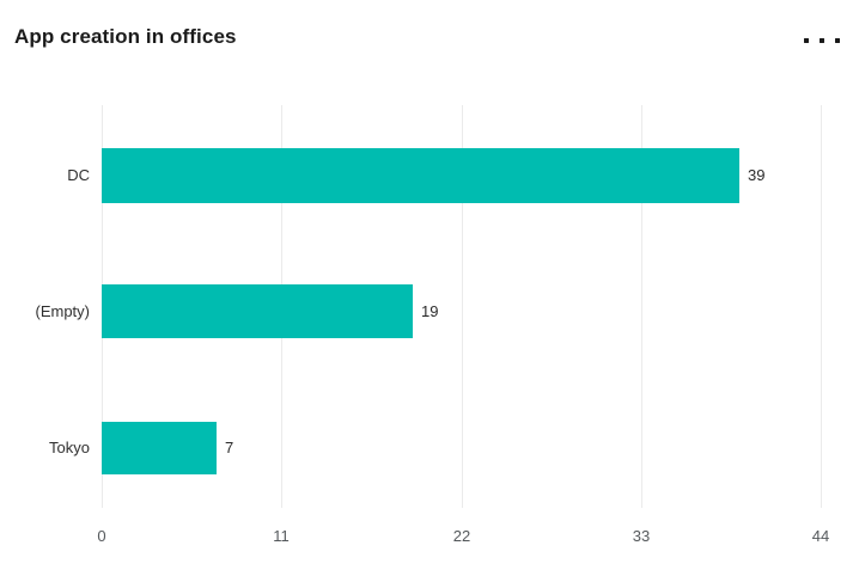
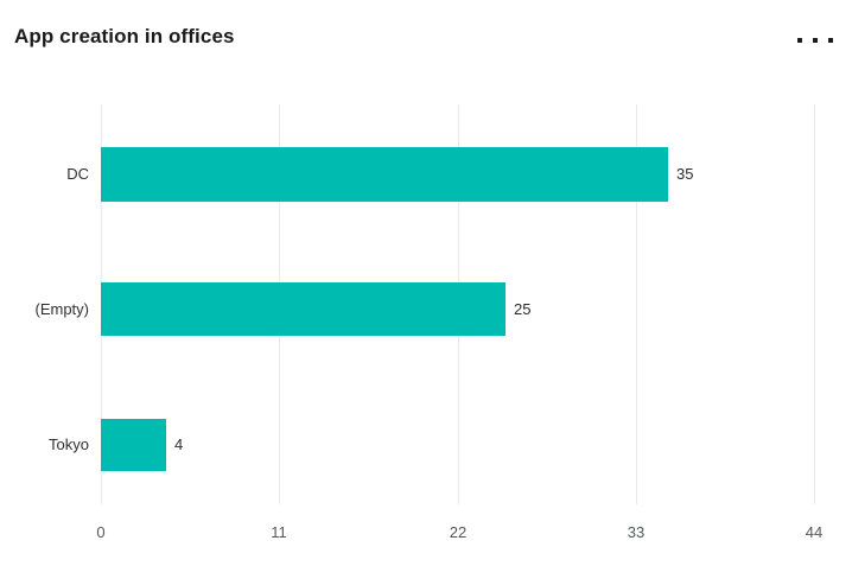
DC: 39 -> 35
(Empty): 19 -> 25
Tokyo: 7 -> 4
